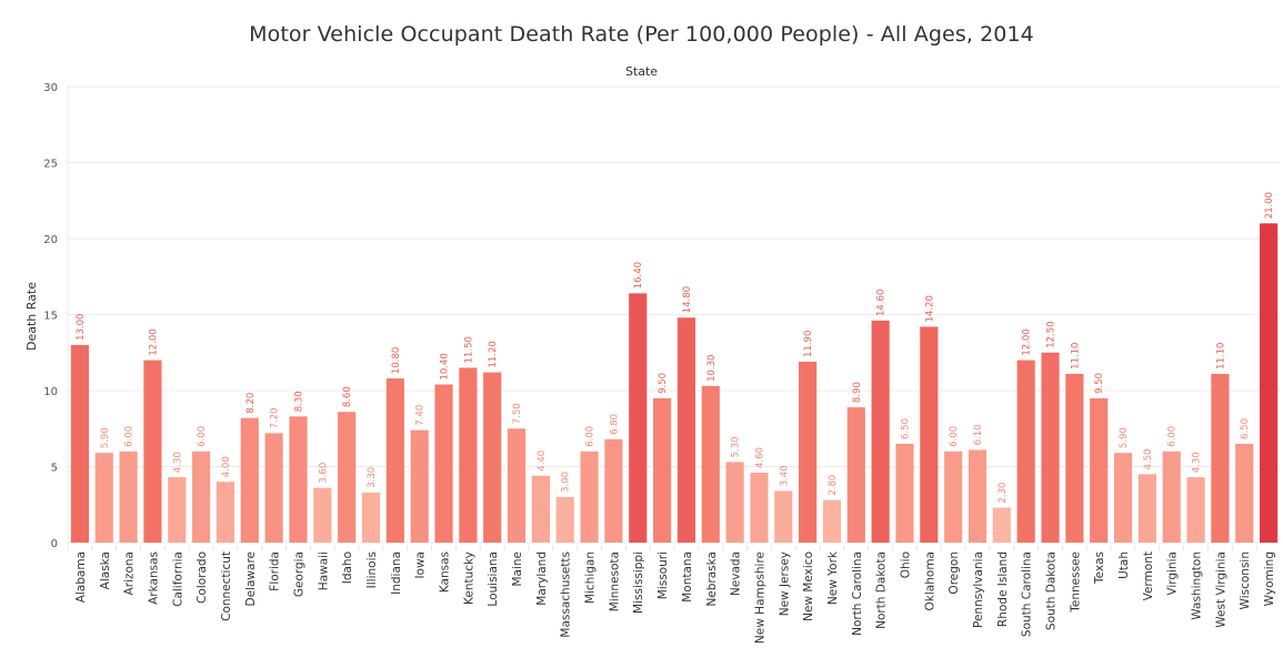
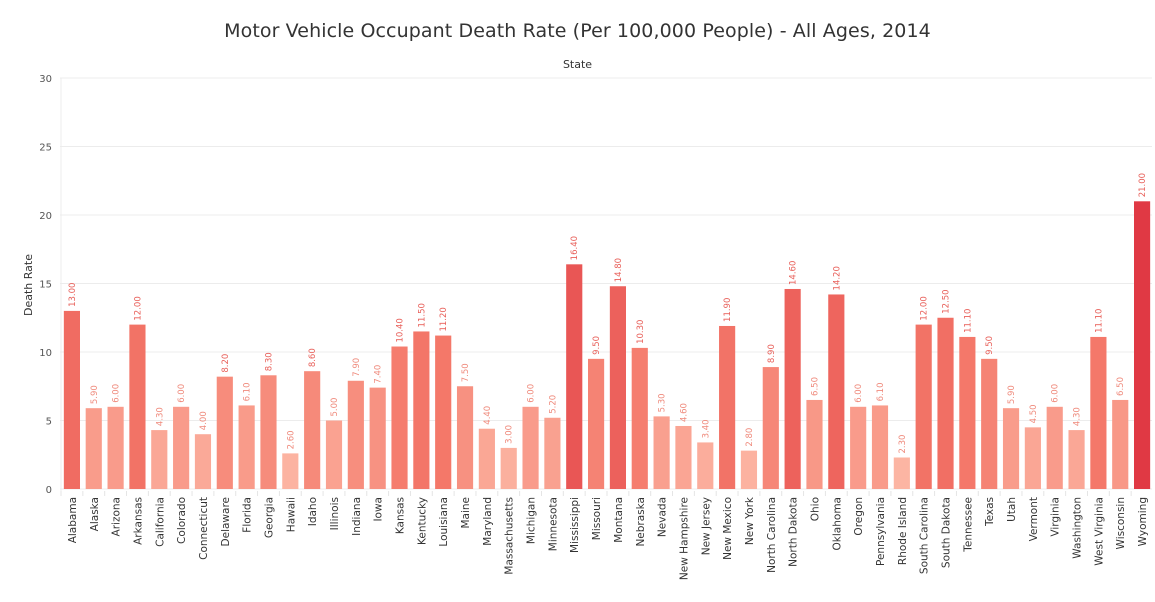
Florida: 7.20 -> 6.10
Hawaii: 3.60 -> 2.60
Illinois: 3.30 -> 5.00
Indiana: 10.80 -> 7.90
Minnesota: 6.80 -> 5.20
